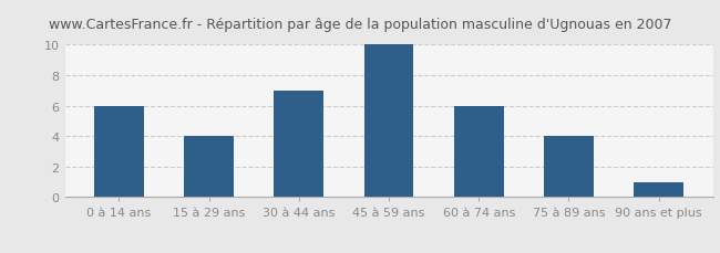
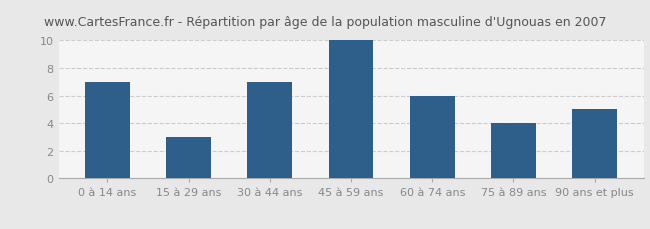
0 à 14 ans: 6 -> 7
15 à 29 ans: 4 -> 3
90 ans et plus: 1 -> 5
